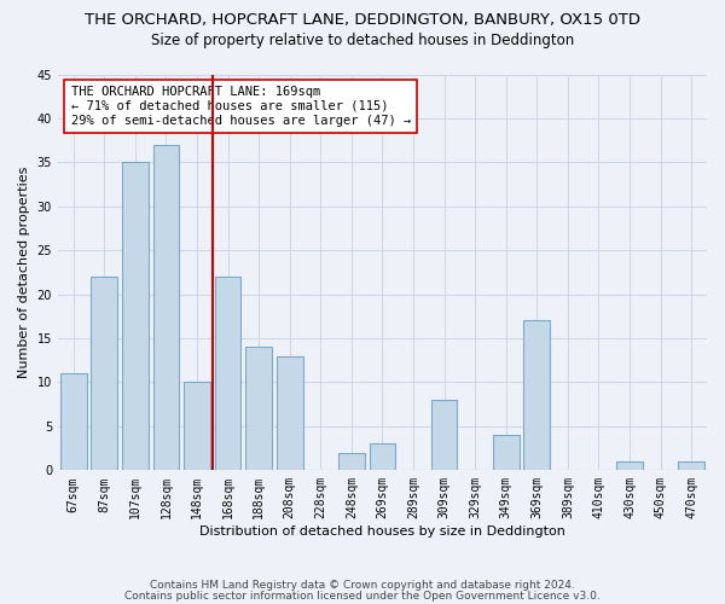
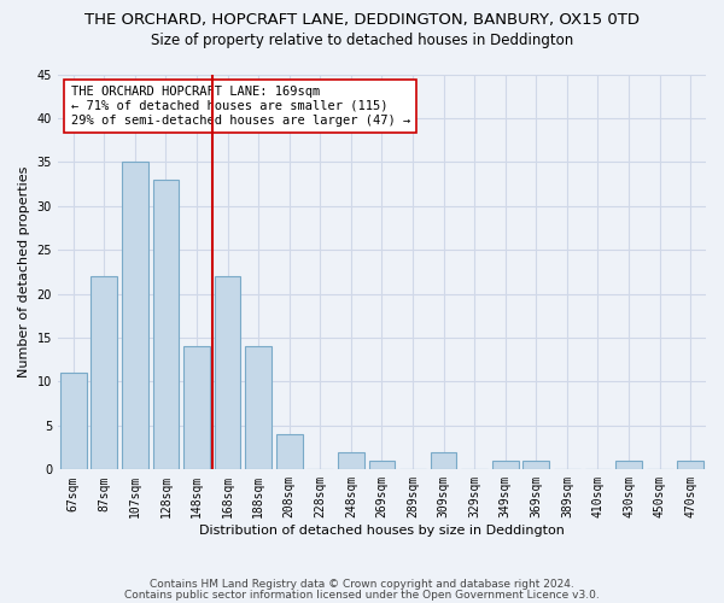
128sqm: 37 -> 33
148sqm: 10 -> 14
208sqm: 13 -> 4
269sqm: 3 -> 1
309sqm: 8 -> 2
349sqm: 4 -> 1
369sqm: 17 -> 1
